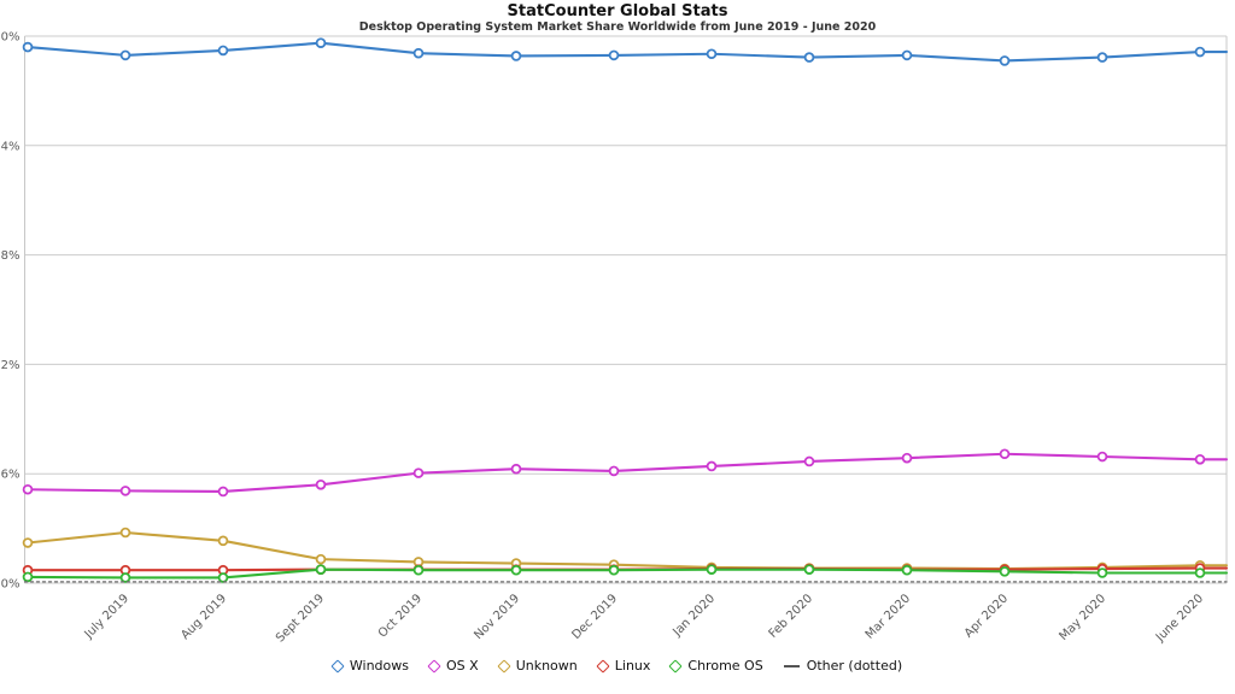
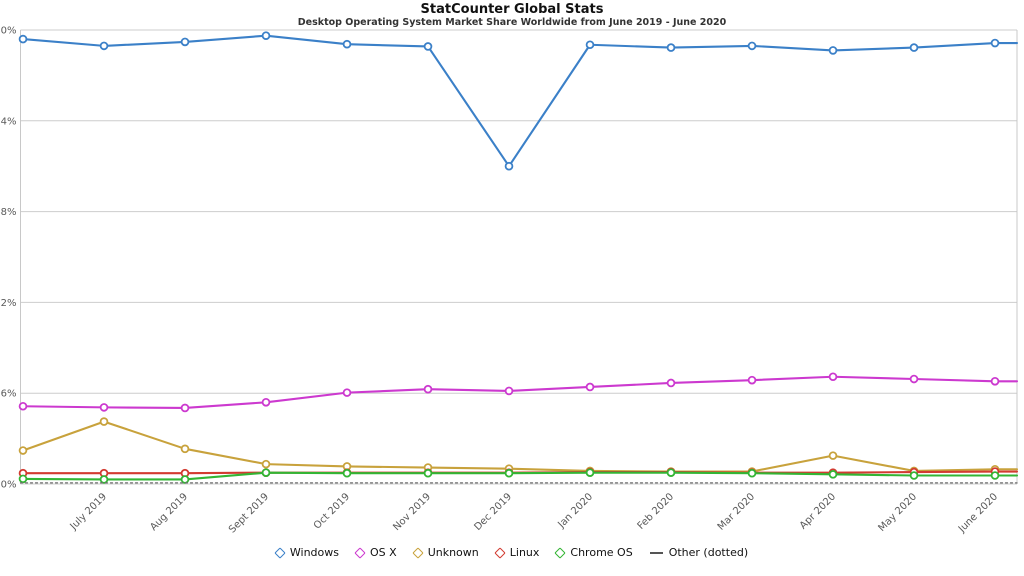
Unknown/July 2019: 7% -> 11%
Windows/Dec 2019: 77% -> 56%
Unknown/Apr 2020: 2% -> 5%
